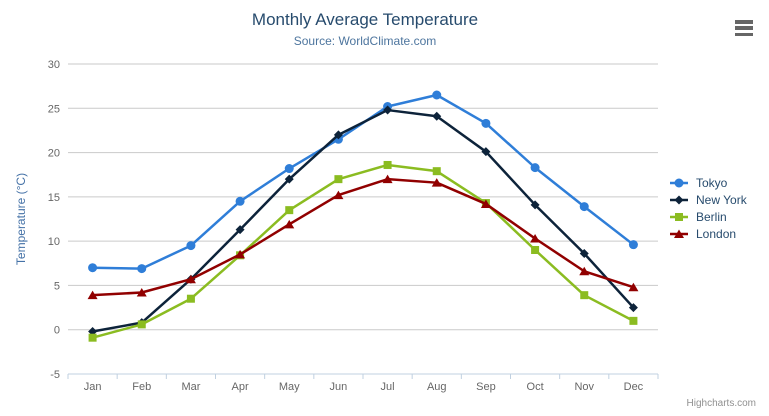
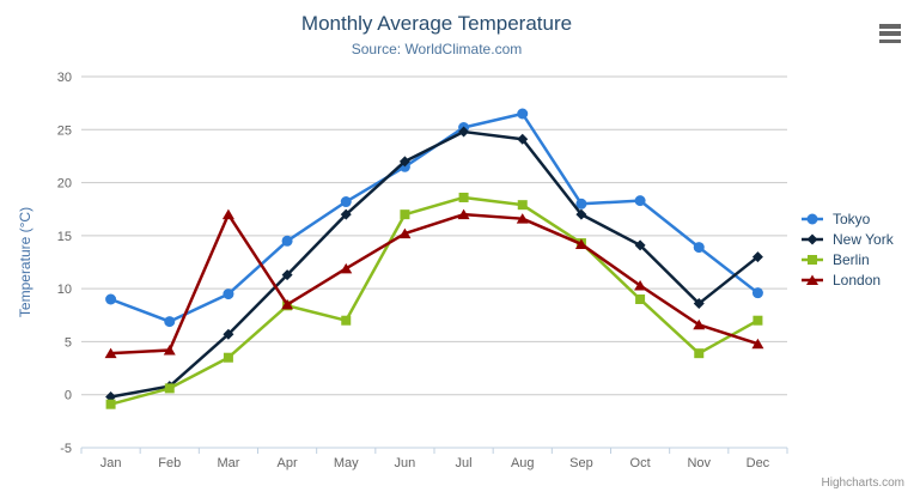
Tokyo/Jan: 7 -> 9
London/Mar: 6 -> 17
Berlin/May: 14 -> 7
Tokyo/Sep: 23 -> 18
New York/Sep: 20 -> 17
New York/Dec: 2 -> 13
Berlin/Dec: 1 -> 7
